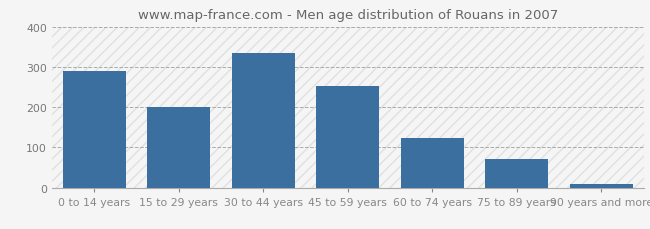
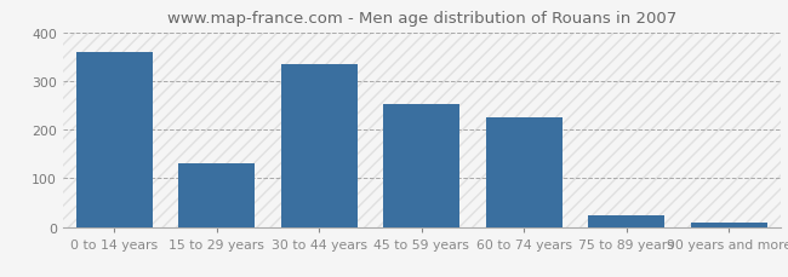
0 to 14 years: 290 -> 360
15 to 29 years: 200 -> 130
60 to 74 years: 122 -> 225
75 to 89 years: 72 -> 25
